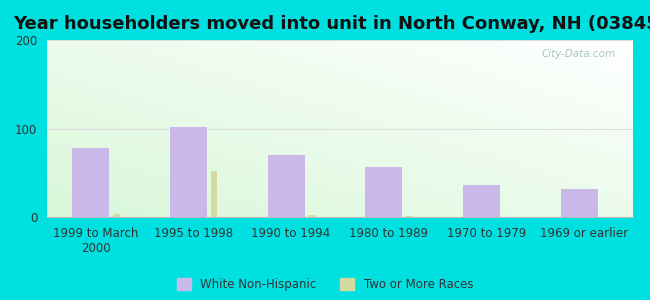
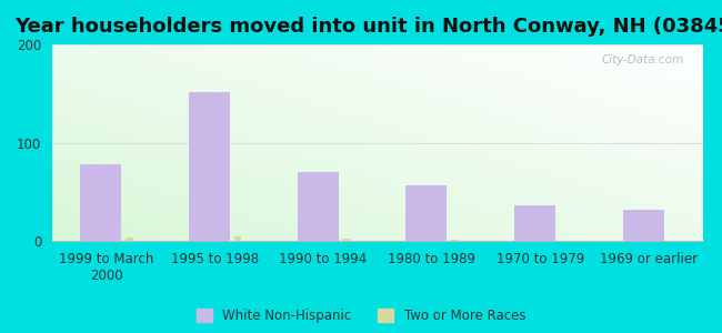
White Non-Hispanic/1995 to 1998: 102 -> 152
Two or More Races/1995 to 1998: 52 -> 5
